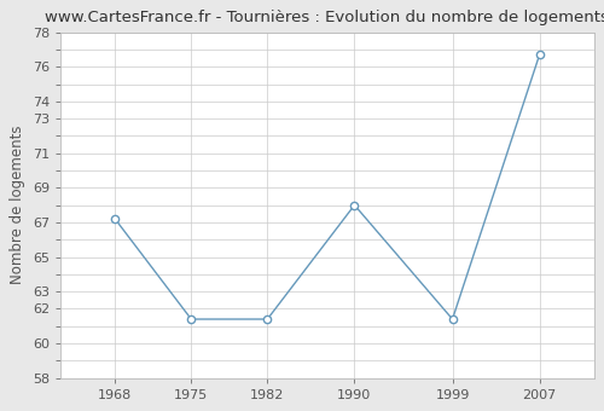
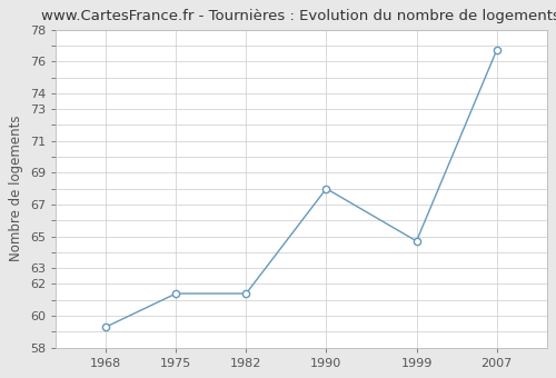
1968: 67.2 -> 59.3
1999: 61.4 -> 64.7
